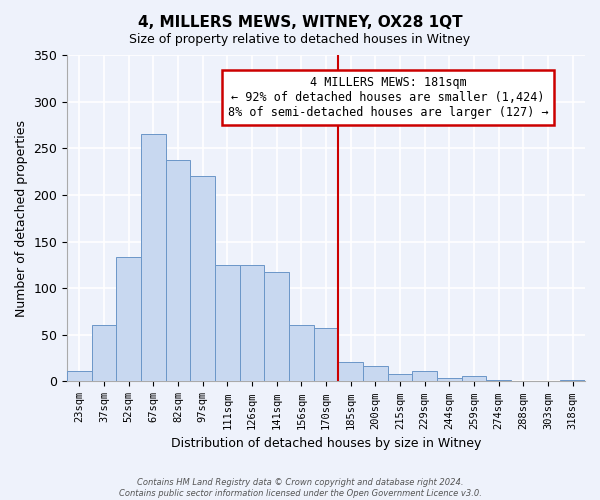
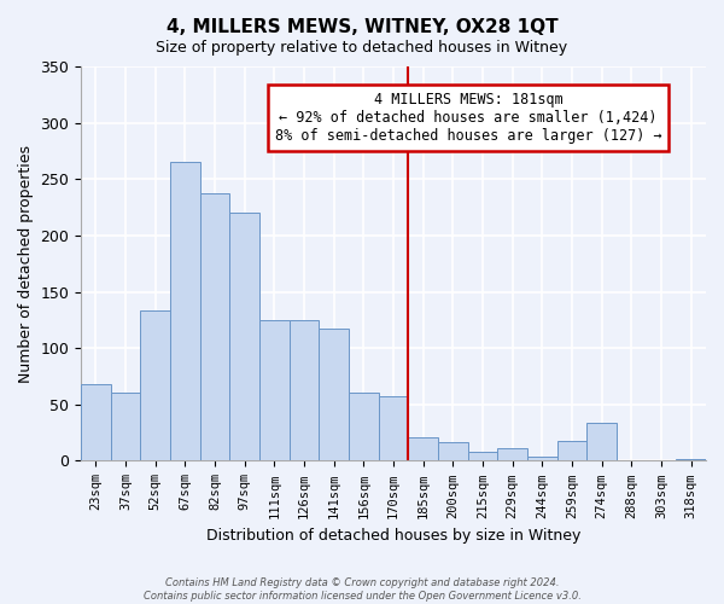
23sqm: 11 -> 68
259sqm: 6 -> 18
274sqm: 2 -> 34
